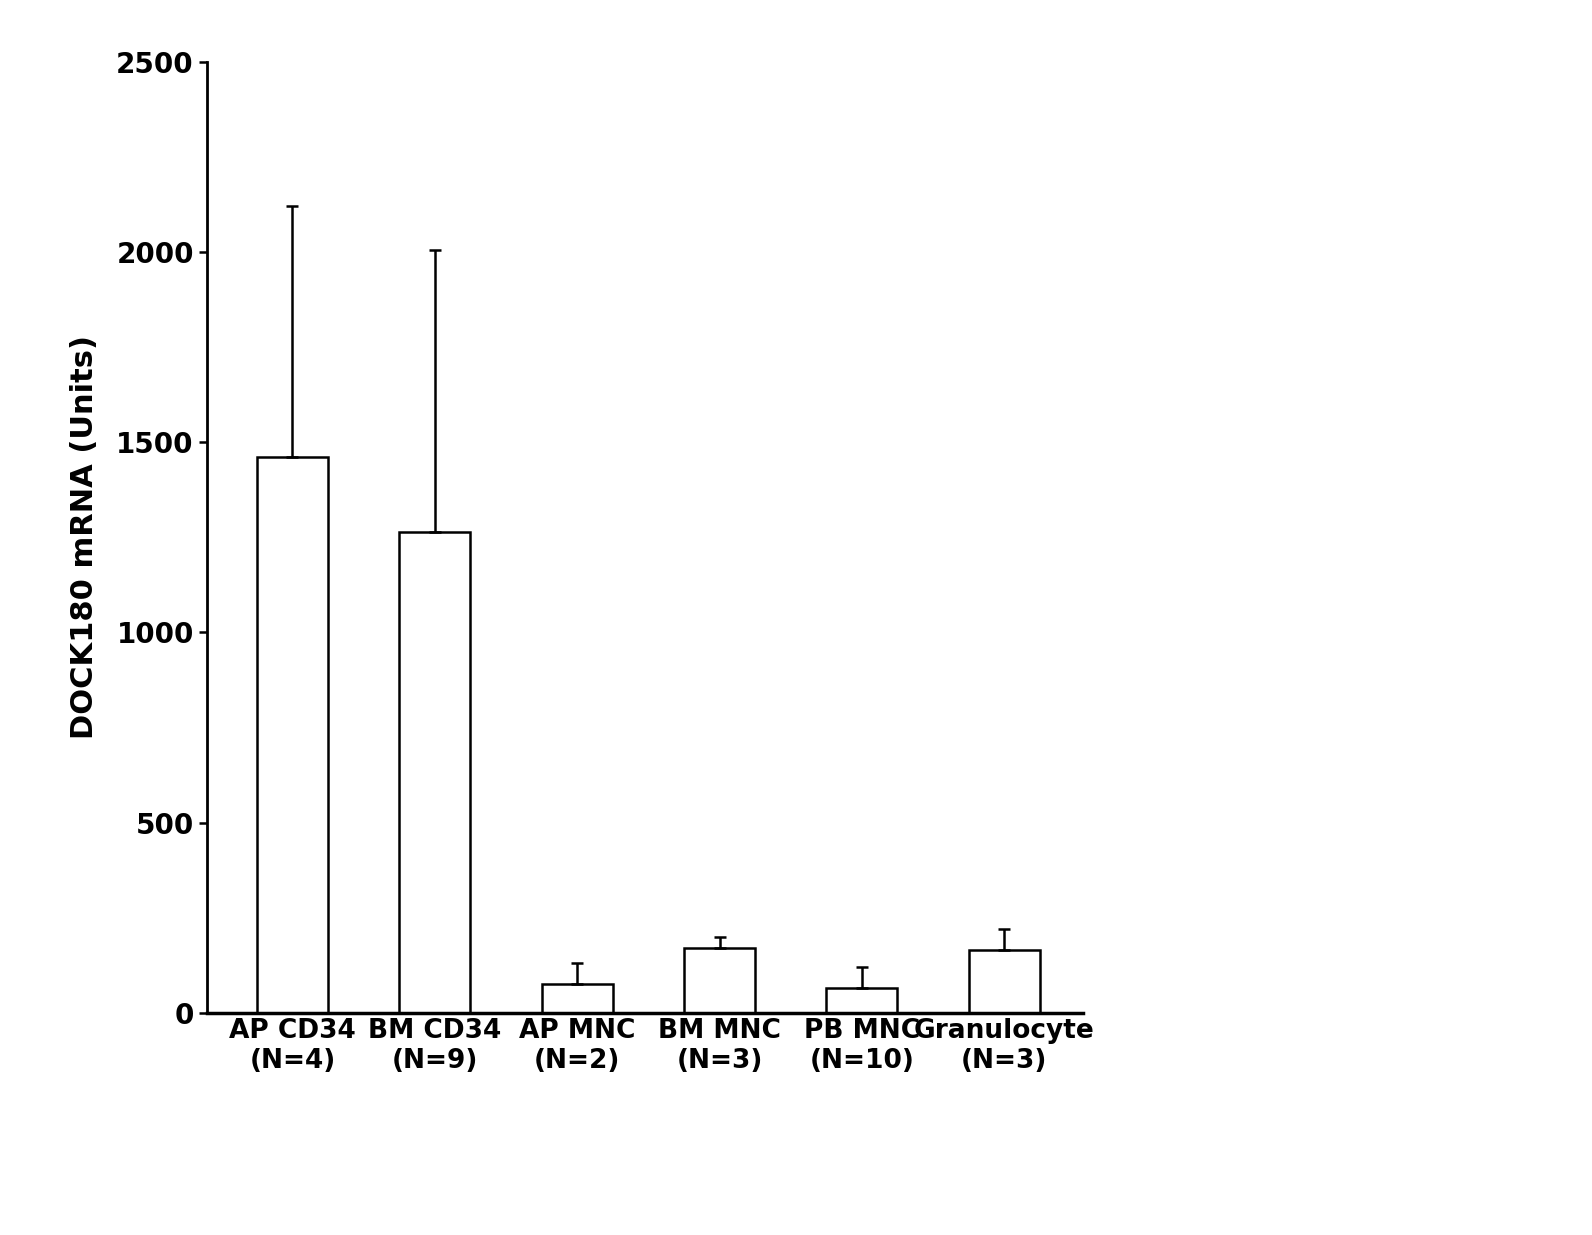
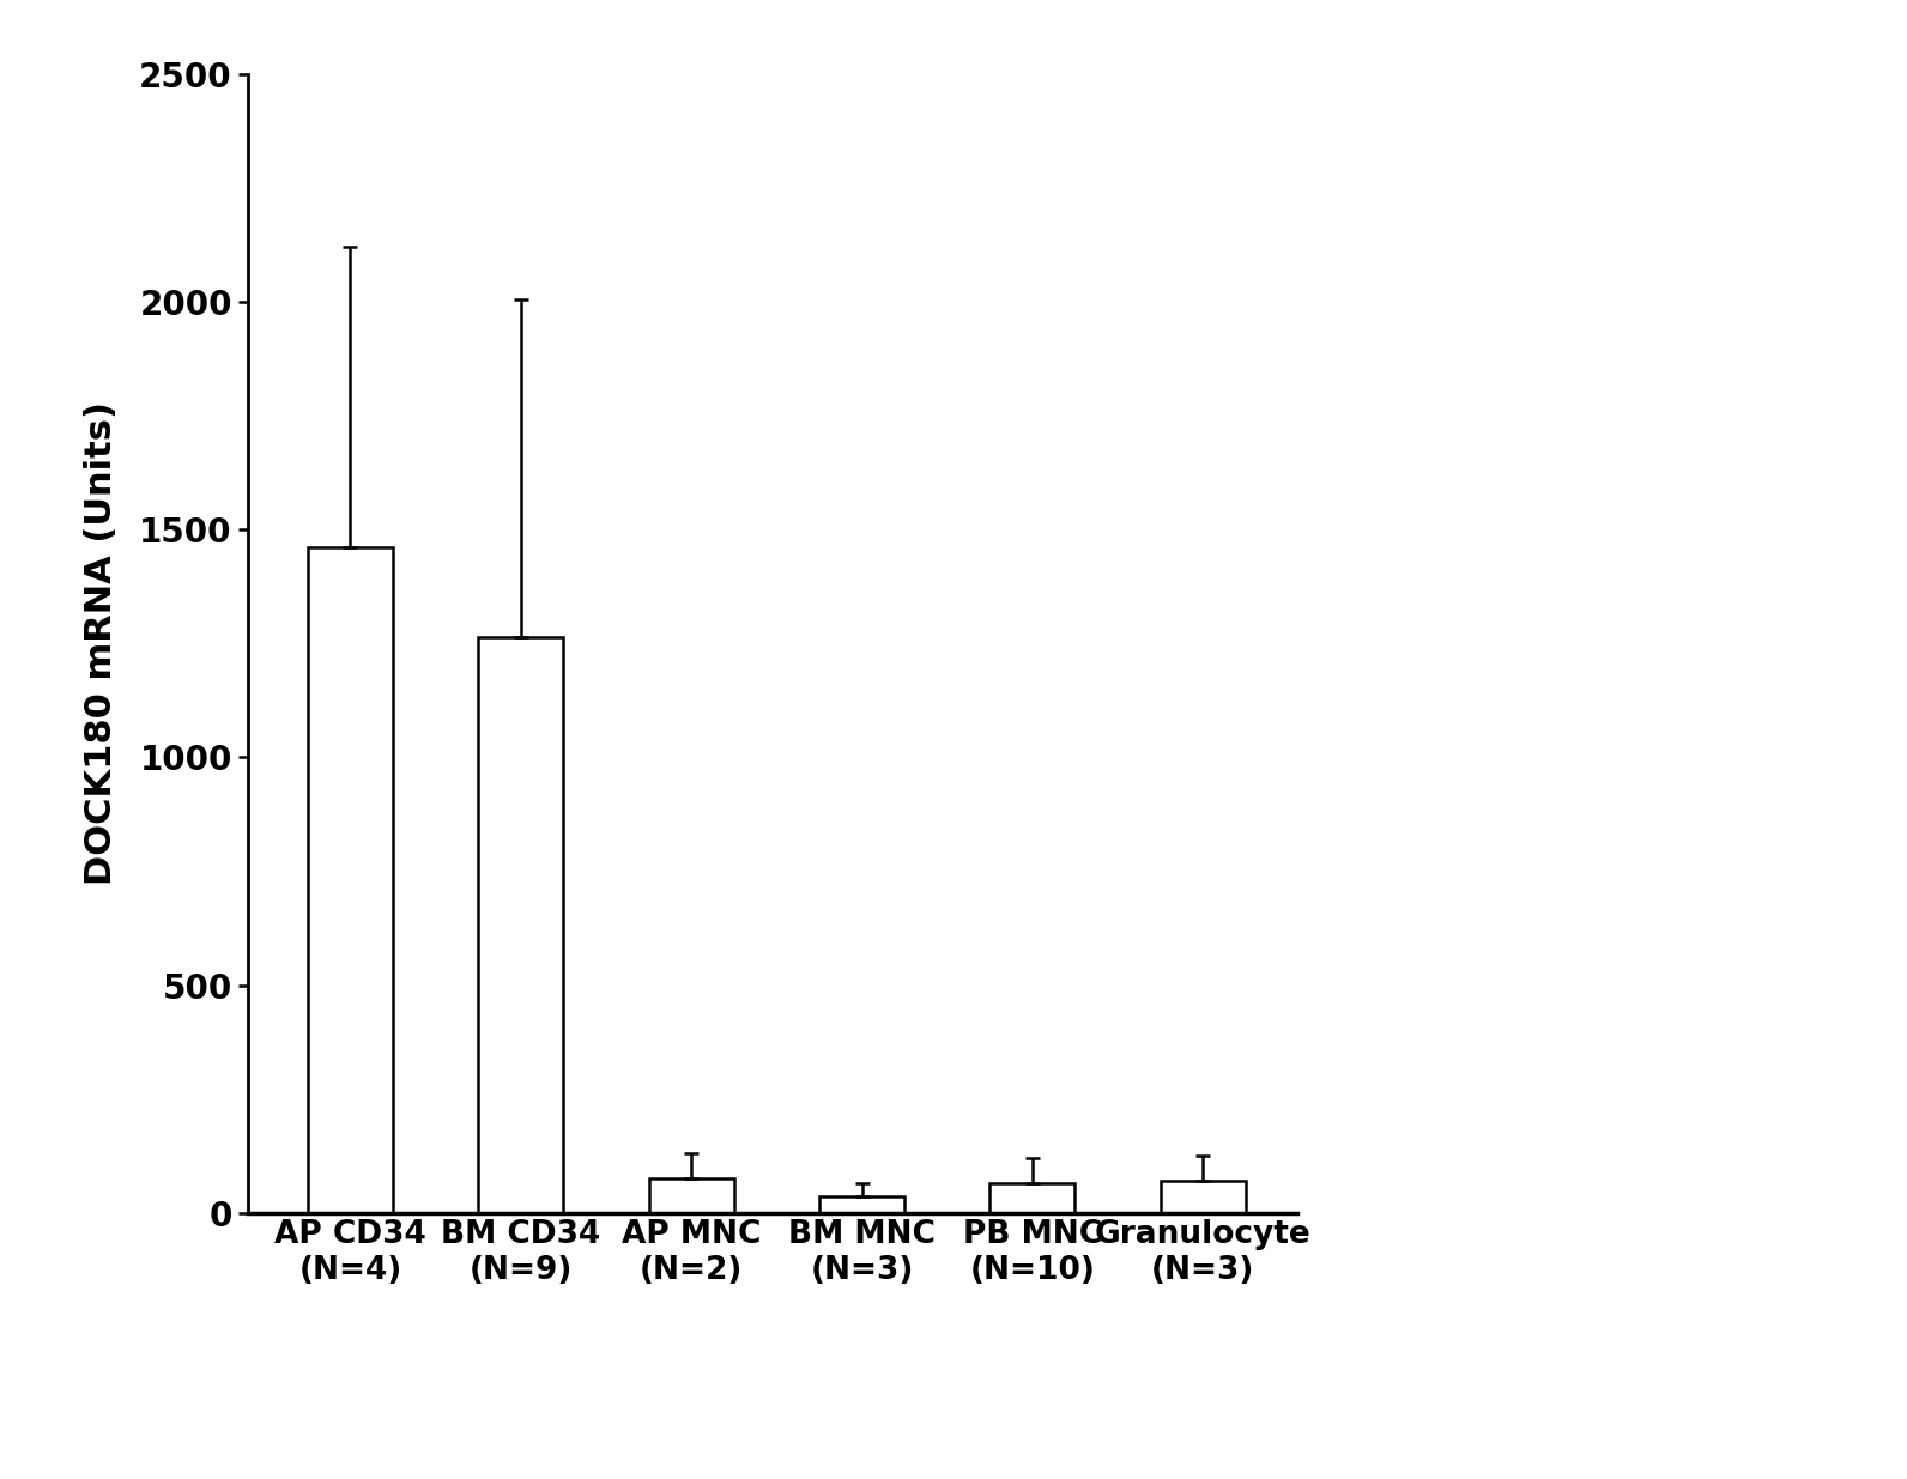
BM MNC (N=3): 170 -> 35
Granulocyte (N=3): 165 -> 70
